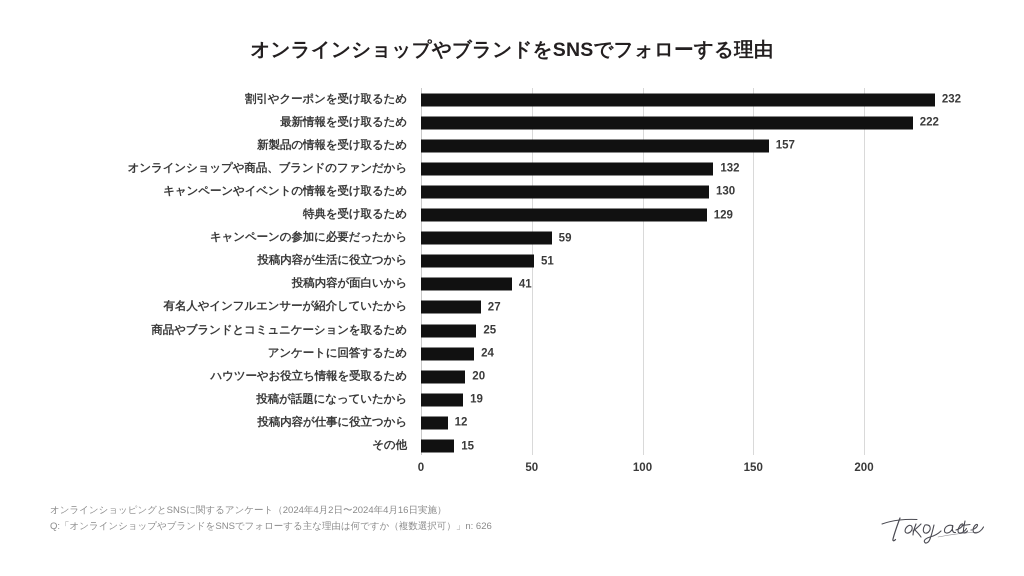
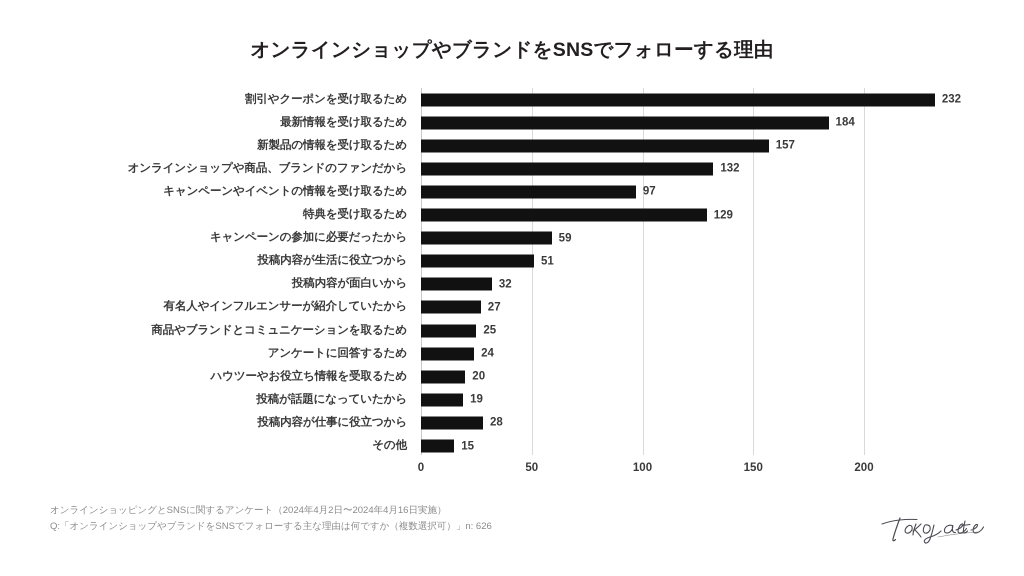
最新情報を受け取るため: 222 -> 184
キャンペーンやイベントの情報を受け取るため: 130 -> 97
投稿内容が面白いから: 41 -> 32
投稿内容が仕事に役立つから: 12 -> 28
